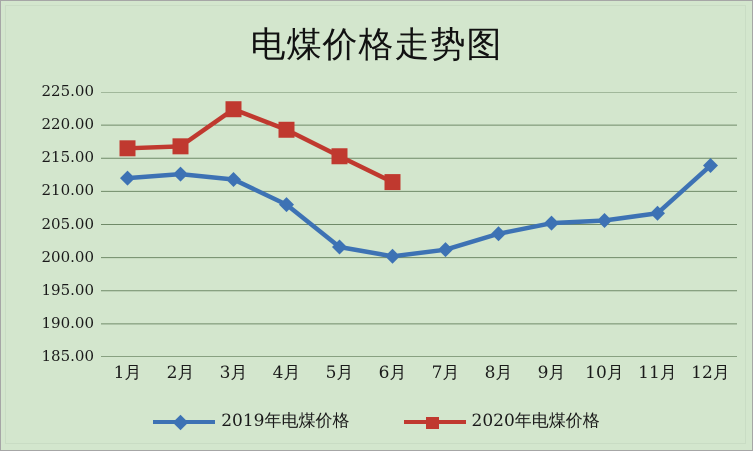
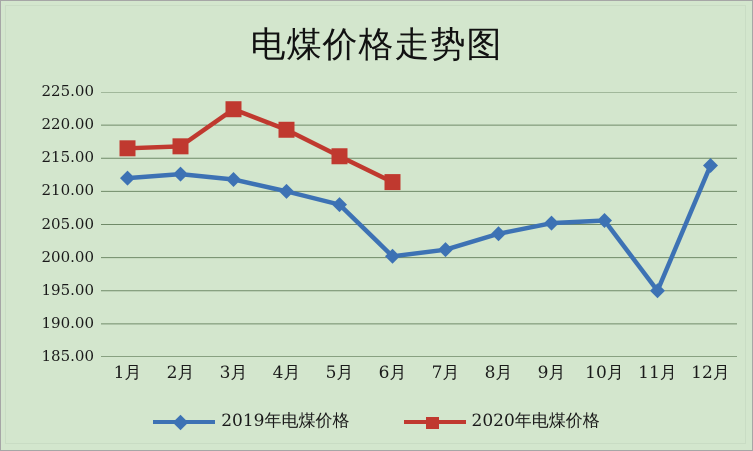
2019年电煤价格/4月: 208 -> 210
2019年电煤价格/5月: 202 -> 208
2019年电煤价格/11月: 207 -> 195
